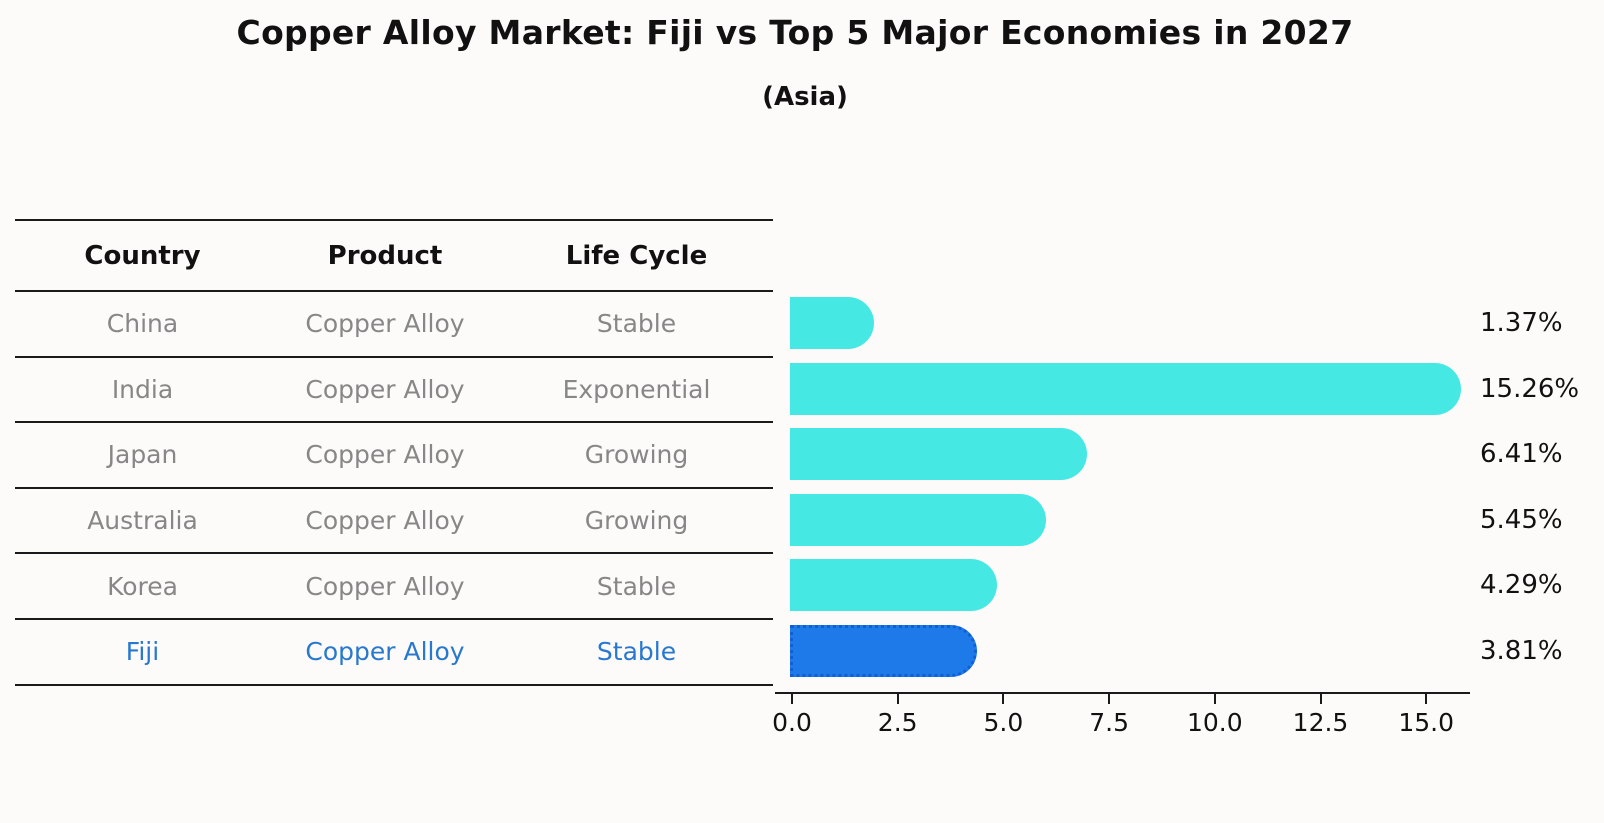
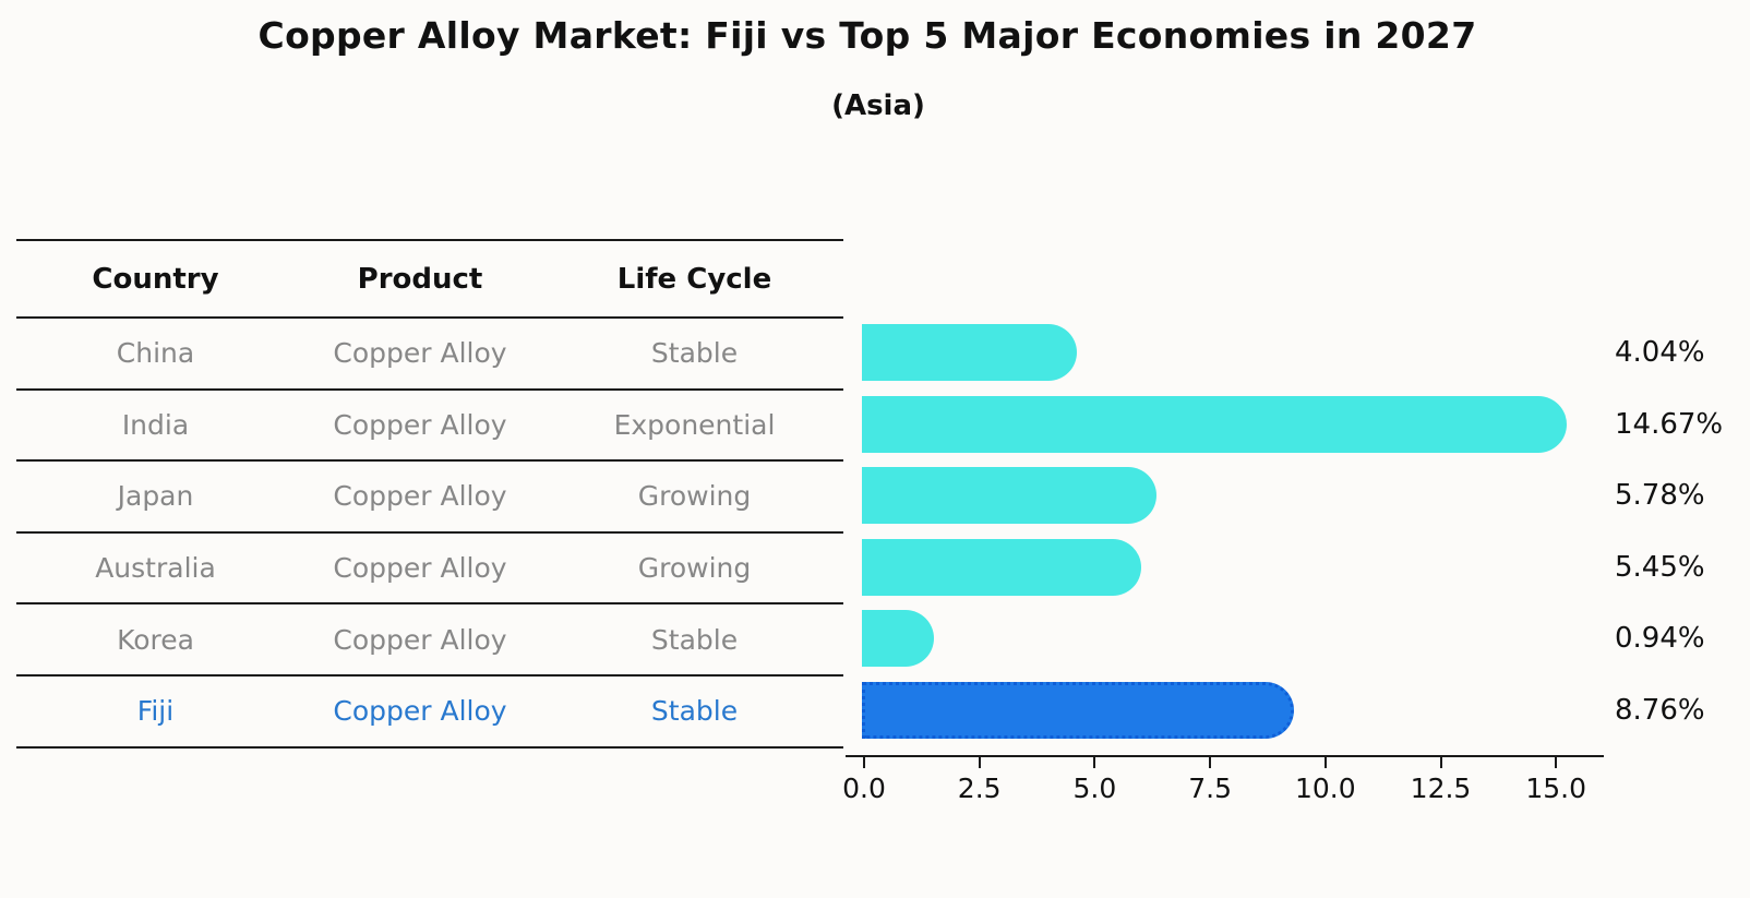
China: 1.37% -> 4.04%
India: 15.26% -> 14.67%
Japan: 6.41% -> 5.78%
Korea: 4.29% -> 0.94%
Fiji: 3.81% -> 8.76%
